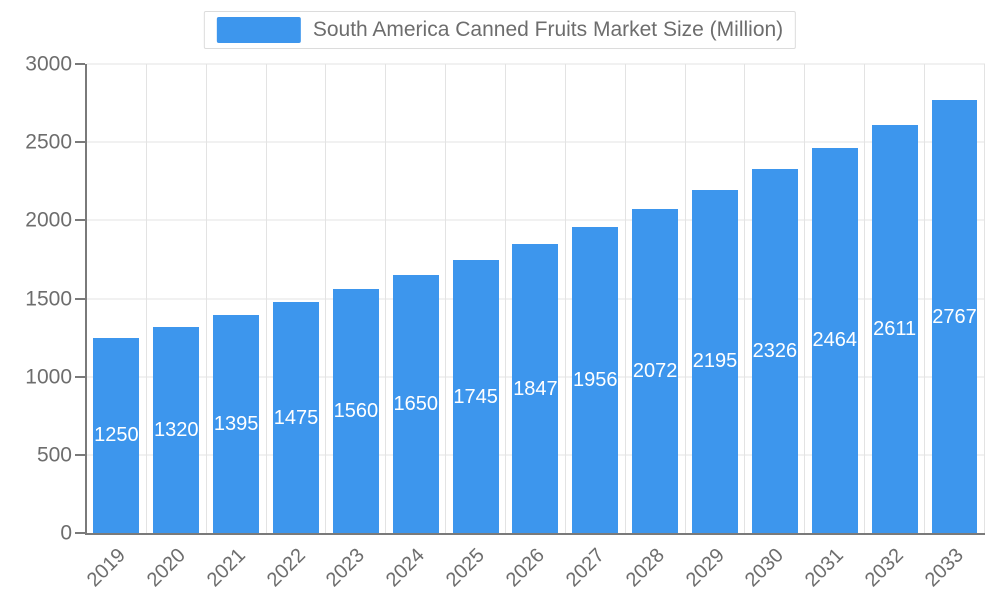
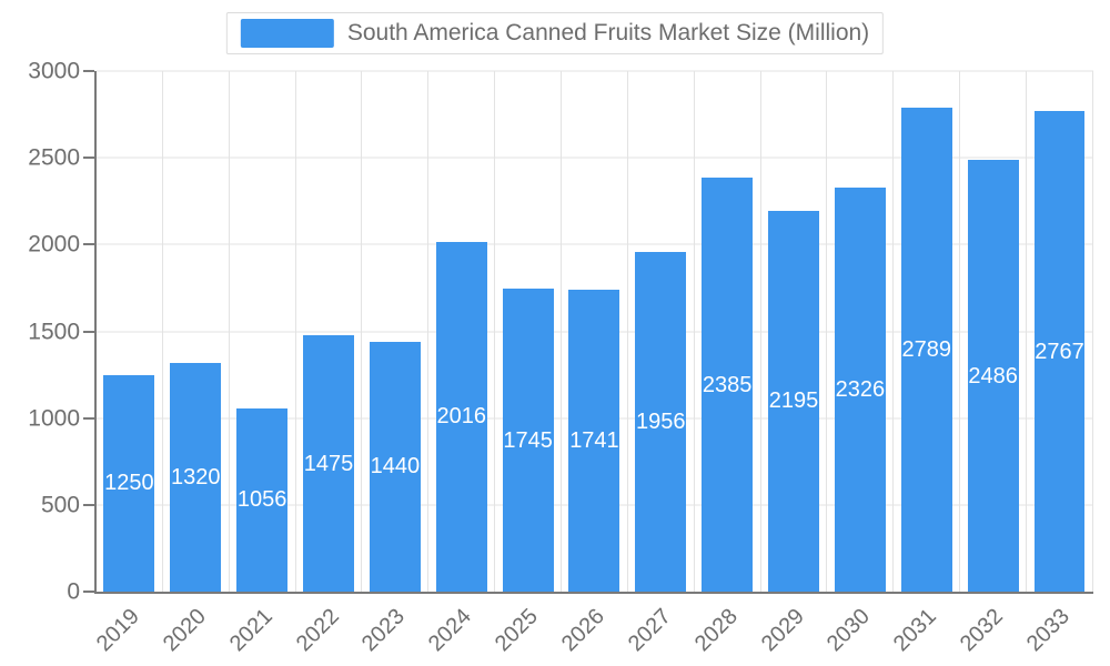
2021: 1395 -> 1056
2023: 1560 -> 1440
2024: 1650 -> 2016
2026: 1847 -> 1741
2028: 2072 -> 2385
2031: 2464 -> 2789
2032: 2611 -> 2486
